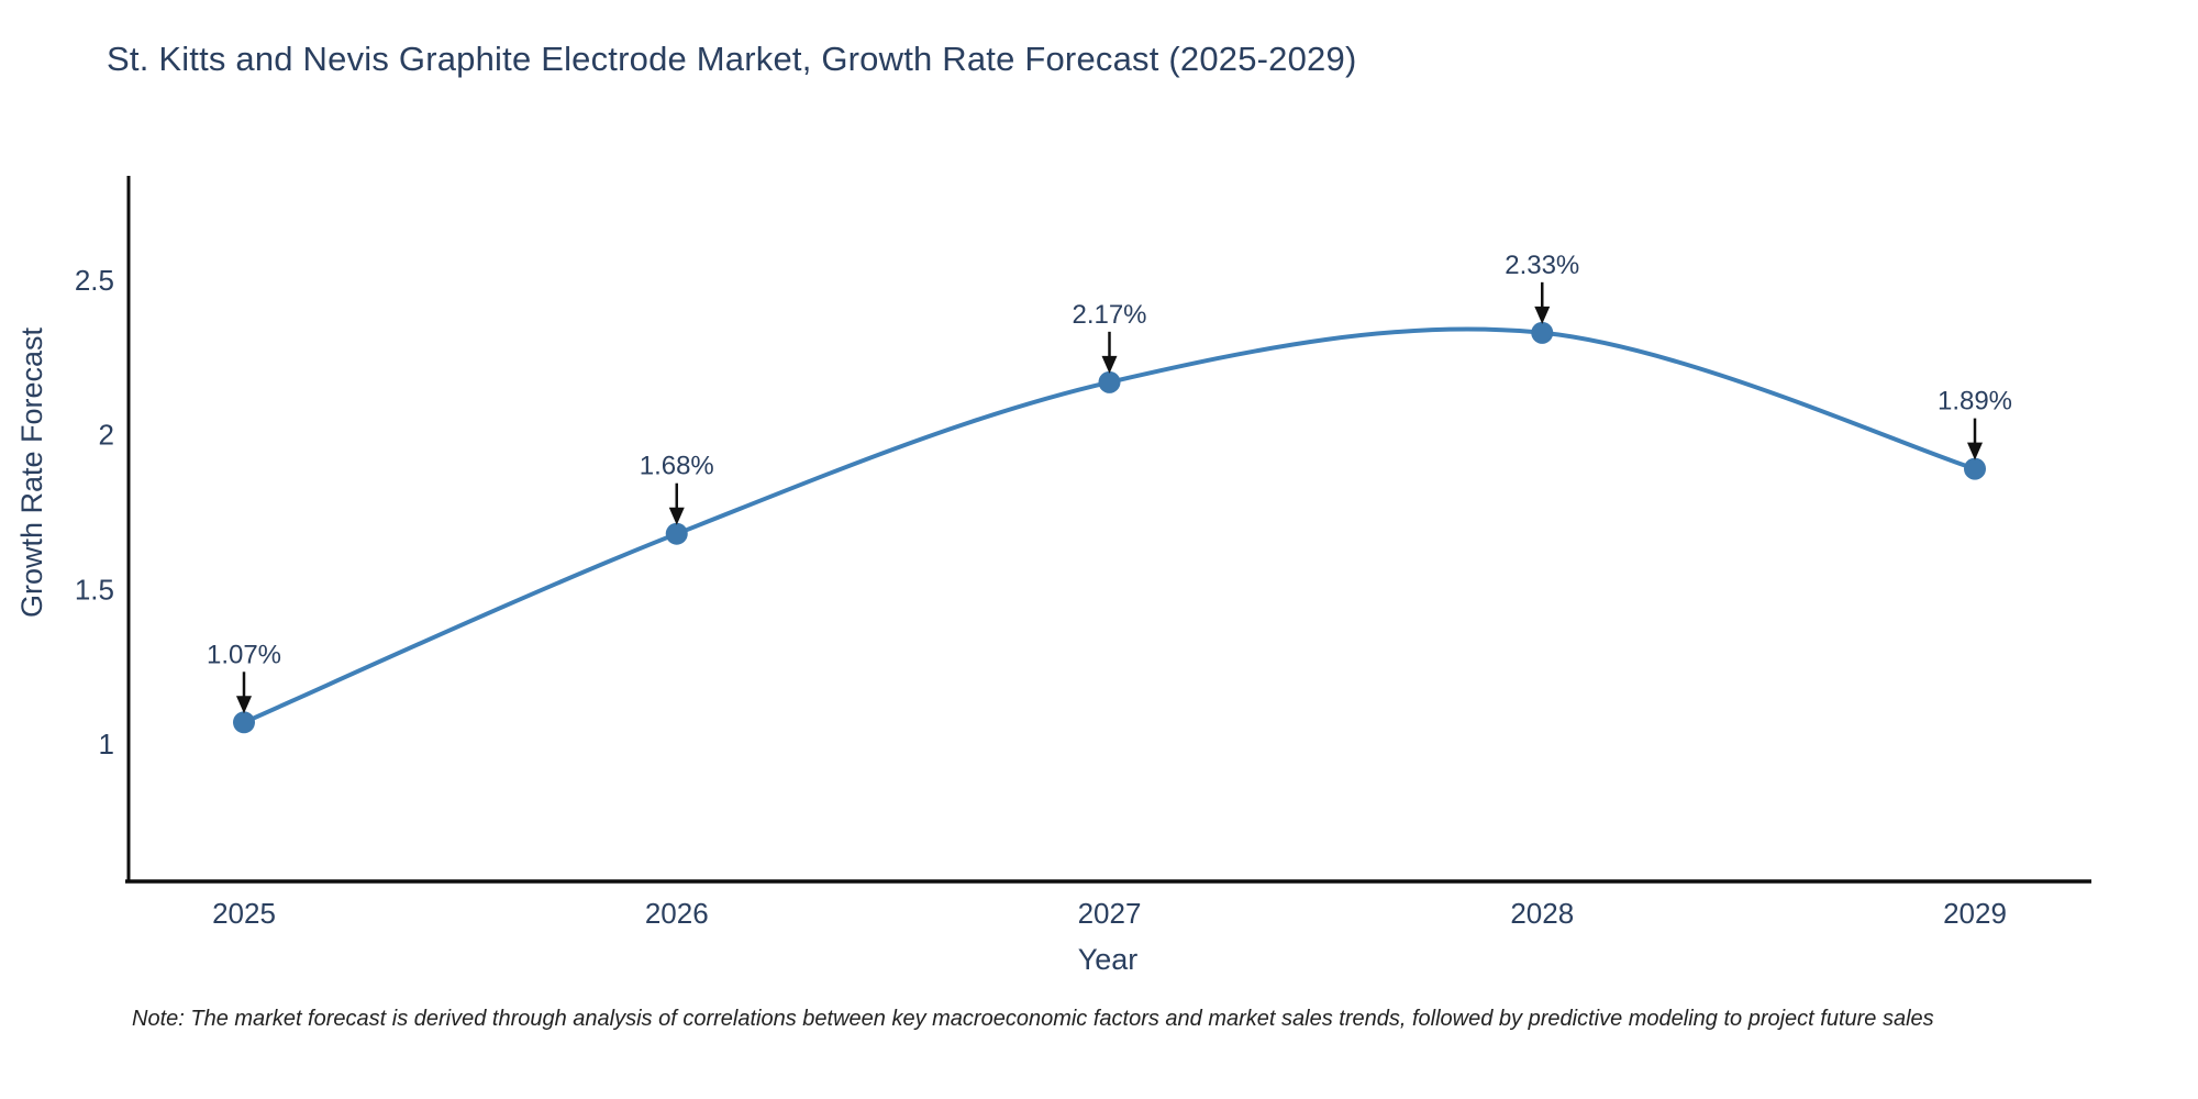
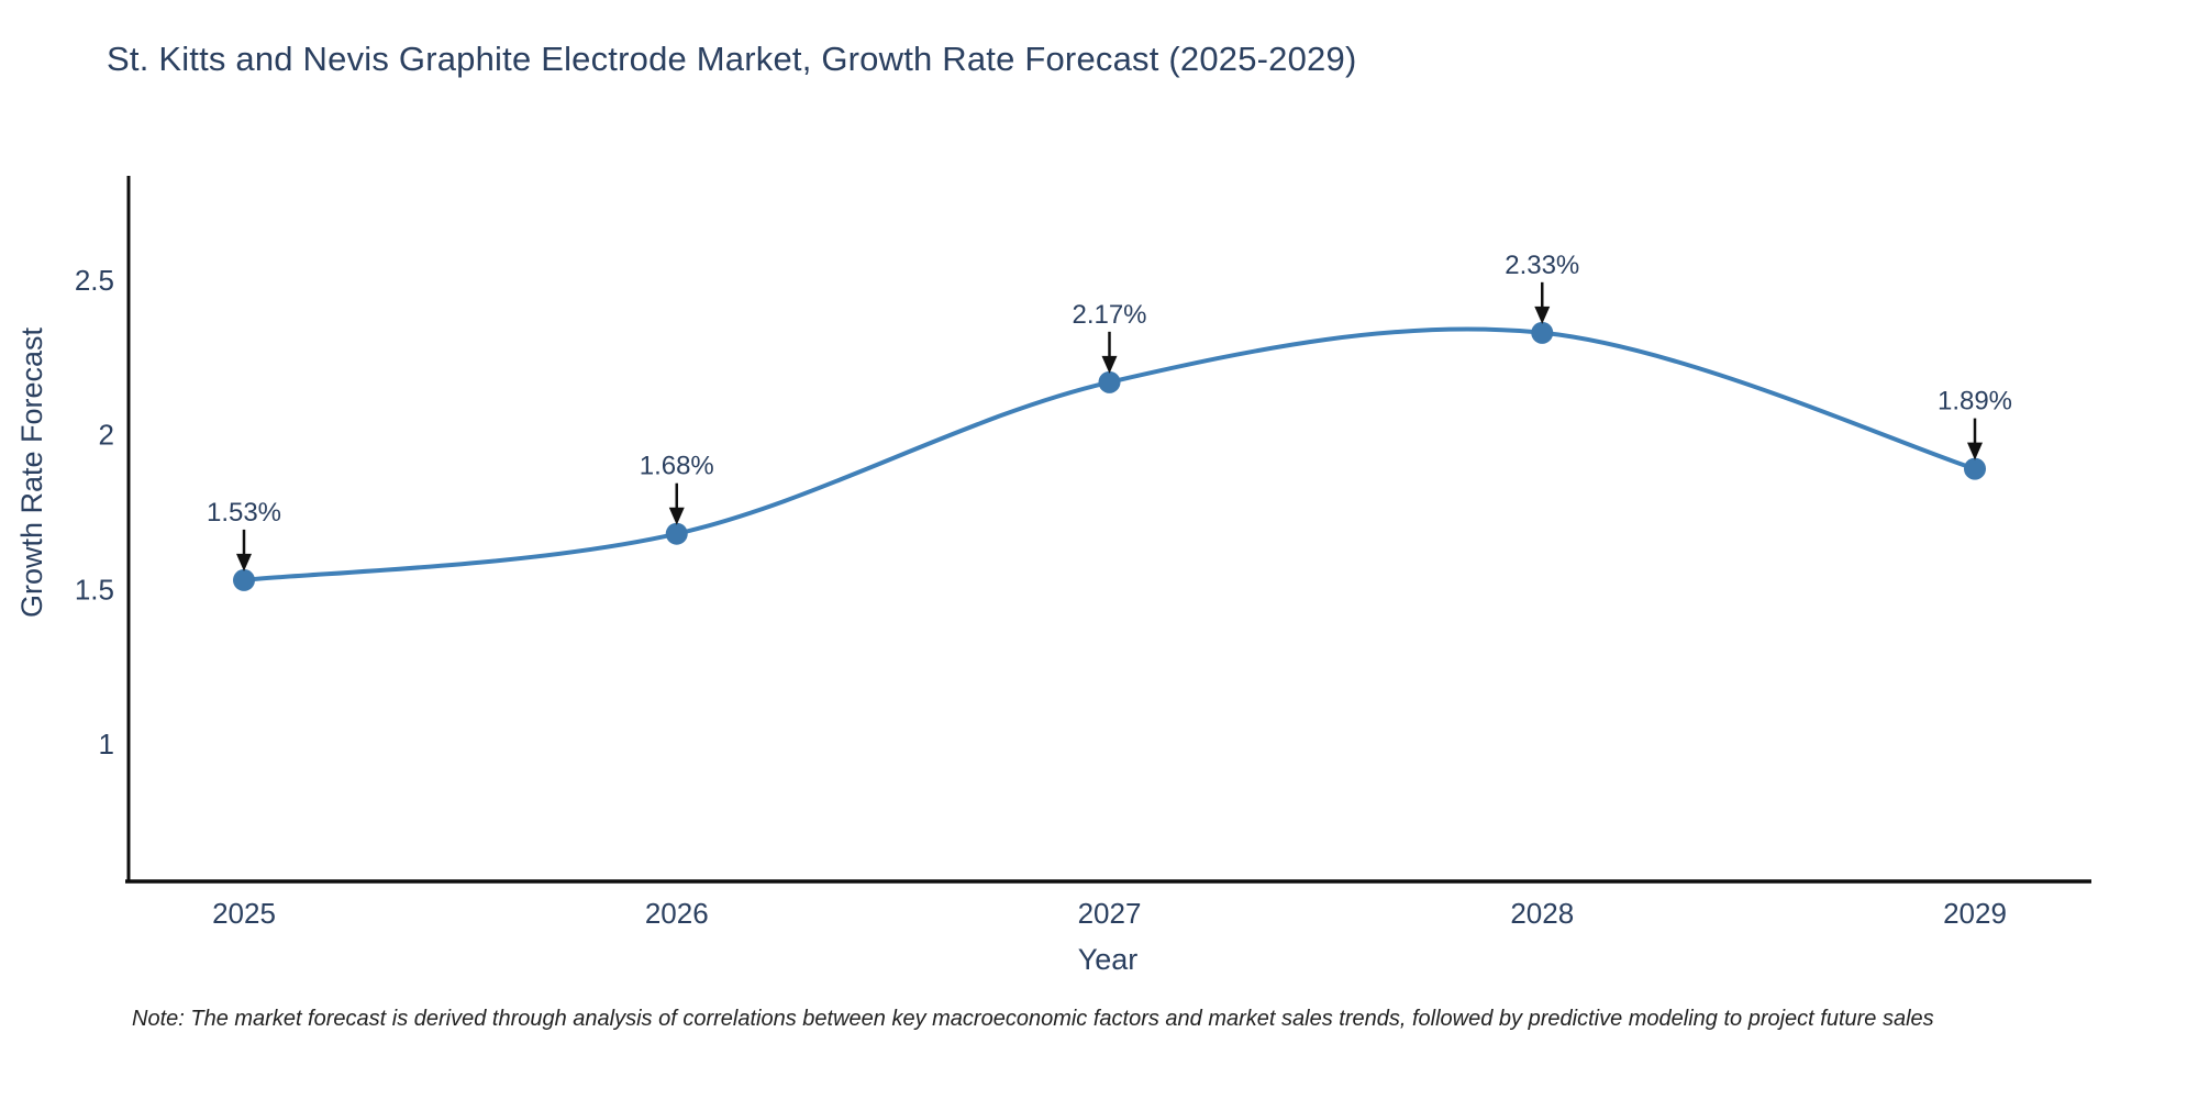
2025: 1.07% -> 1.53%
